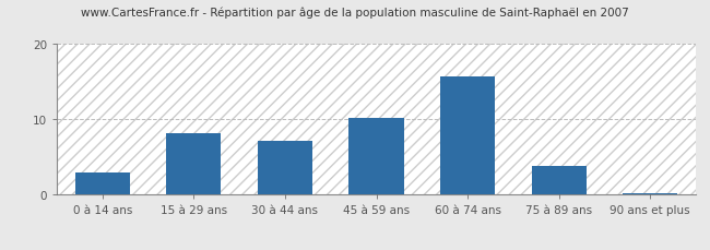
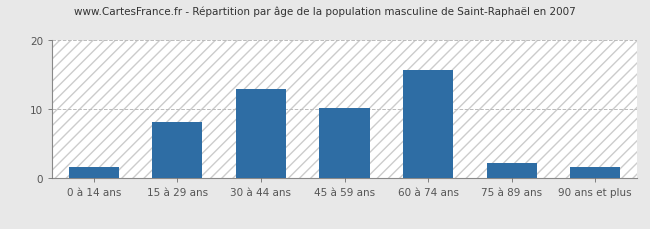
0 à 14 ans: 3.0 -> 1.6
30 à 44 ans: 7.2 -> 13.0
75 à 89 ans: 3.8 -> 2.2
90 ans et plus: 0.2 -> 1.6
